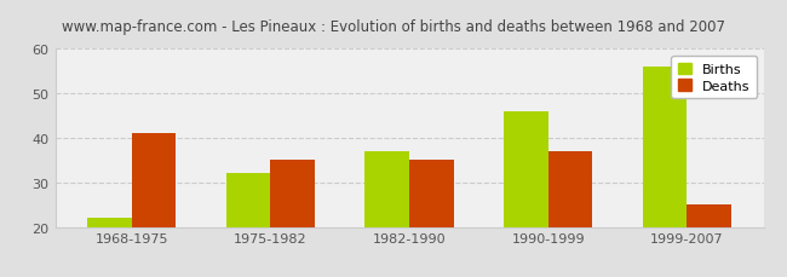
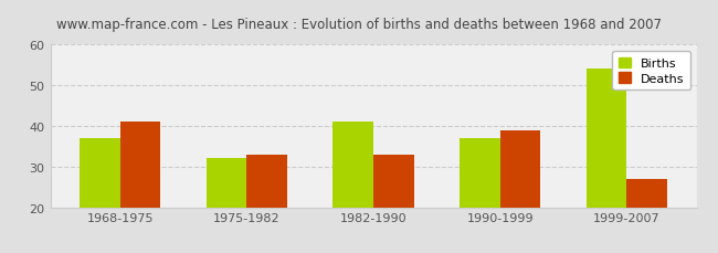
Births/1968-1975: 22 -> 37
Deaths/1975-1982: 35 -> 33
Births/1982-1990: 37 -> 41
Deaths/1982-1990: 35 -> 33
Births/1990-1999: 46 -> 37
Deaths/1990-1999: 37 -> 39
Births/1999-2007: 56 -> 54
Deaths/1999-2007: 25 -> 27
